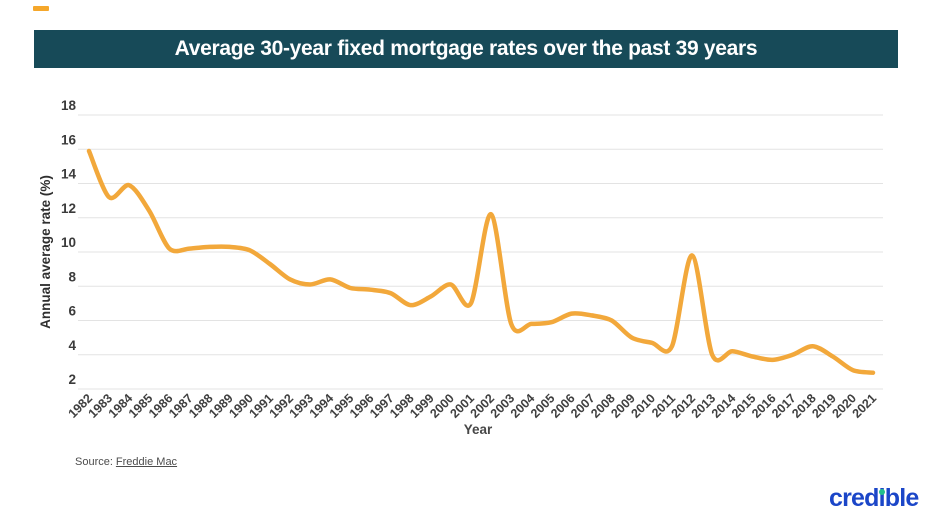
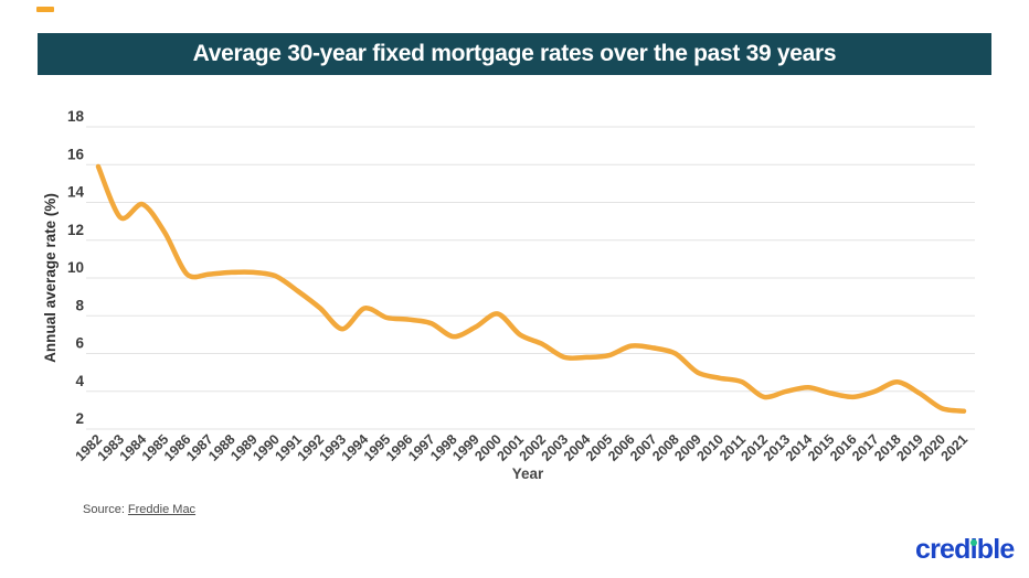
1993: 8.1 -> 7.3
2002: 12.2 -> 6.5
2012: 9.8 -> 3.7
